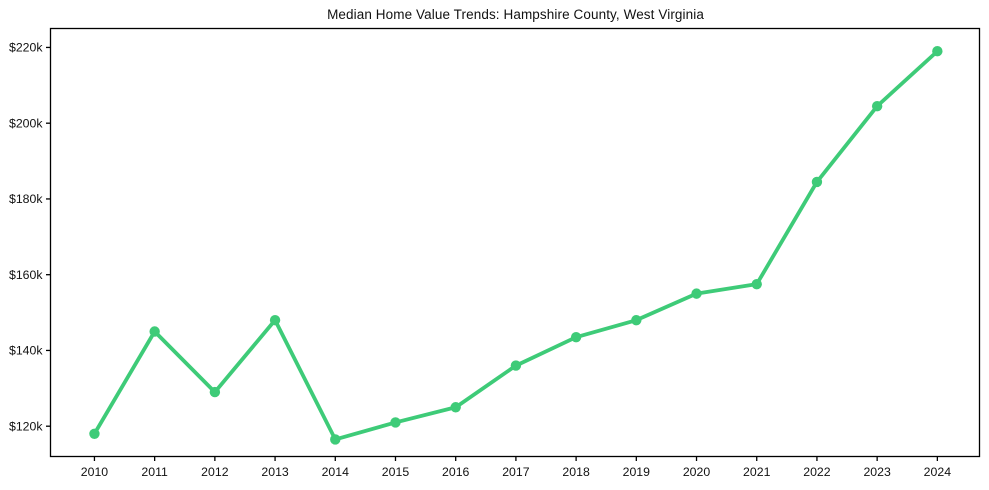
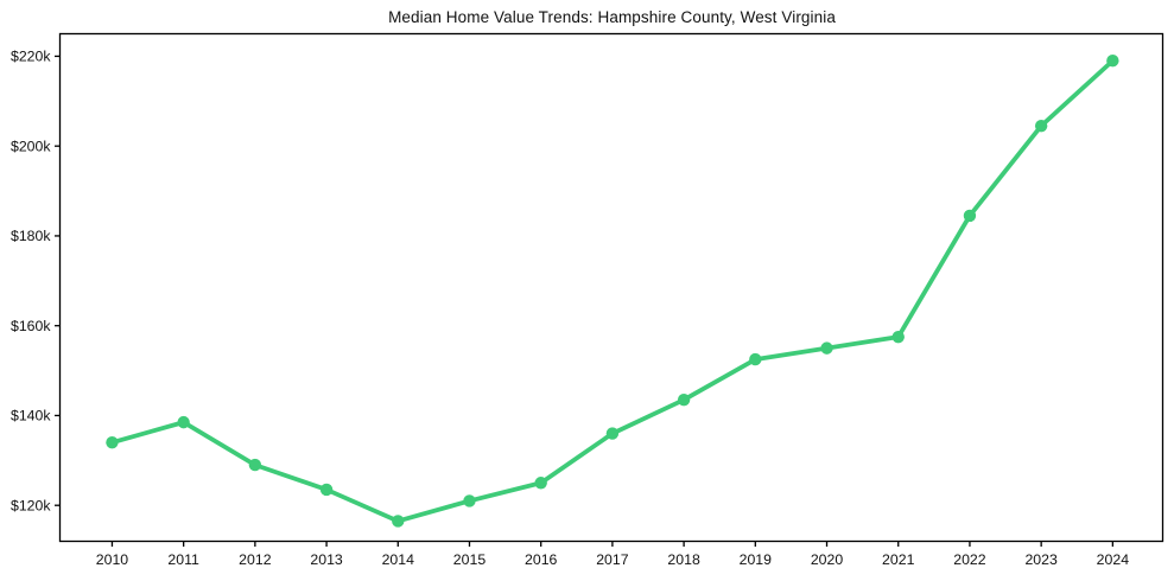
2010: $118k -> $134k
2011: $145k -> $138k
2013: $148k -> $124k
2019: $148k -> $152k
